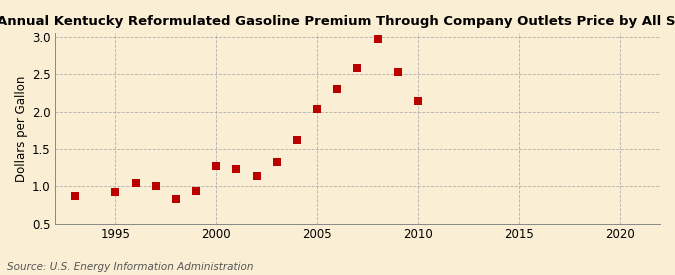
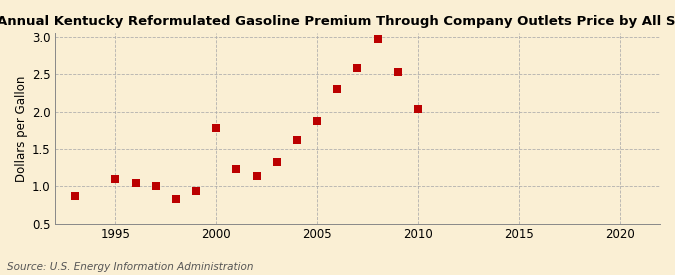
1995: 0.93 -> 1.10
2000: 1.27 -> 1.78
2005: 2.04 -> 1.88
2010: 2.14 -> 2.04
